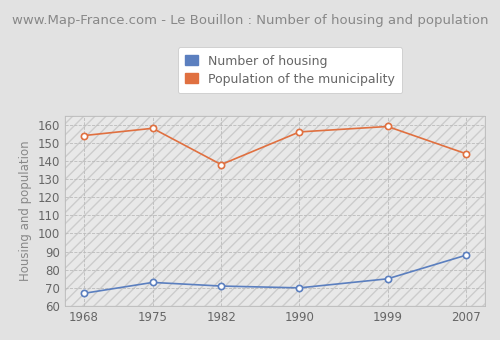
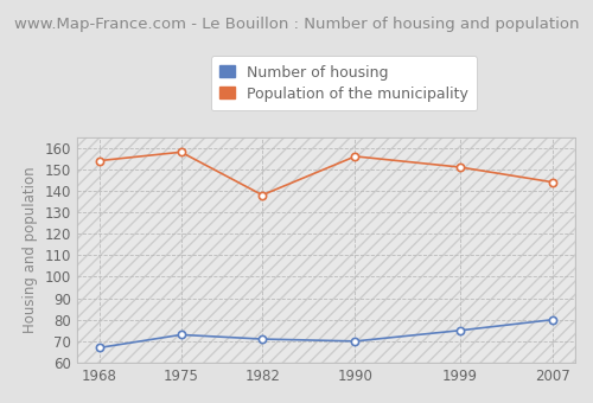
Population of the municipality/1999: 159 -> 151
Number of housing/2007: 88 -> 80
